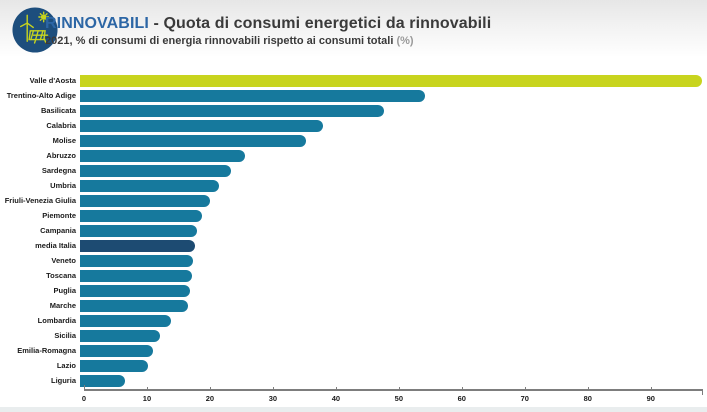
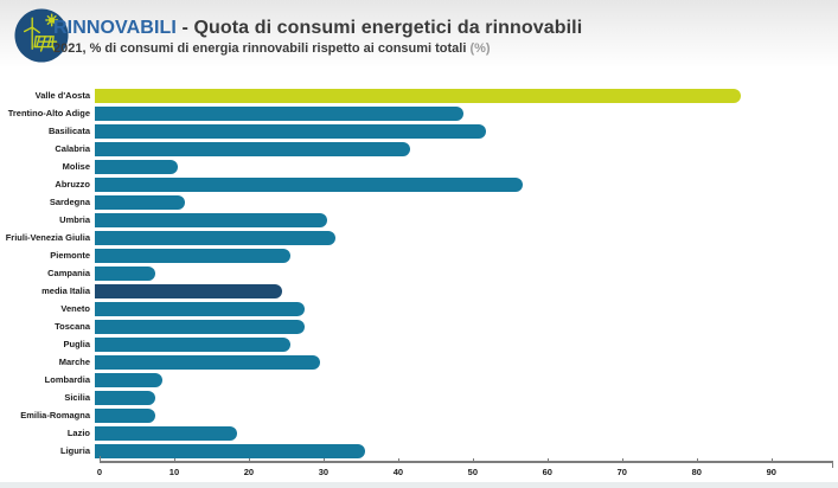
Valle d'Aosta: 98 -> 86
Trentino-Alto Adige: 54 -> 49
Basilicata: 48 -> 52
Calabria: 38 -> 42
Molise: 36 -> 11
Abruzzo: 26 -> 57
Sardegna: 24 -> 12
Umbria: 22 -> 31
Friuli-Venezia Giulia: 20 -> 32
Piemonte: 19 -> 26
Campania: 18 -> 8
media Italia: 18 -> 25
Veneto: 18 -> 28
Toscana: 18 -> 28
Puglia: 17 -> 26
Marche: 17 -> 30
Lombardia: 14 -> 9
Sicilia: 13 -> 8
Emilia-Romagna: 12 -> 8
Lazio: 11 -> 19
Liguria: 7 -> 36
